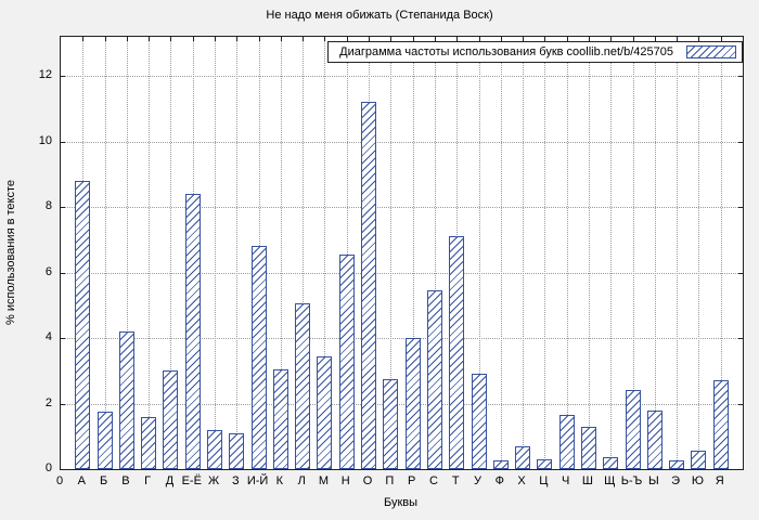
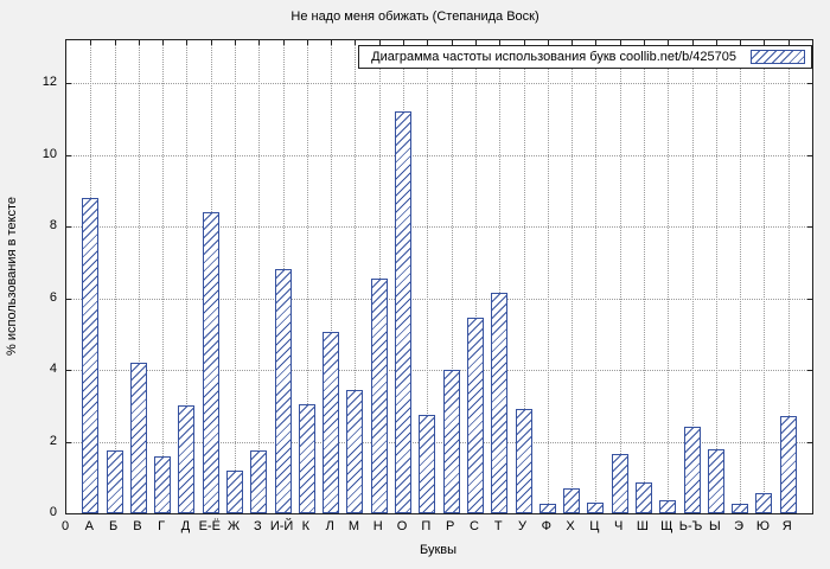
З: 1.1 -> 1.8
Т: 7.1 -> 6.2
Ш: 1.3 -> 0.8
